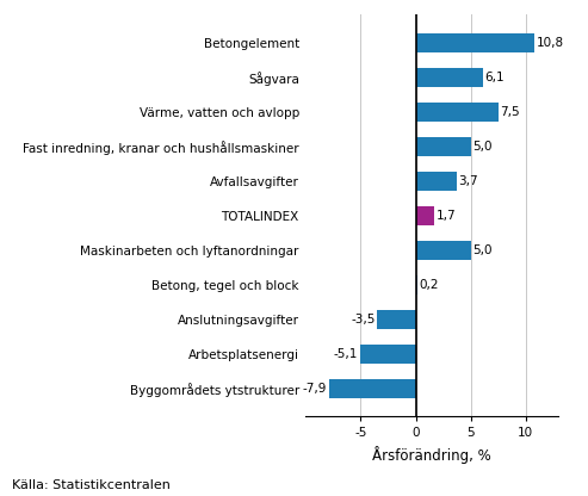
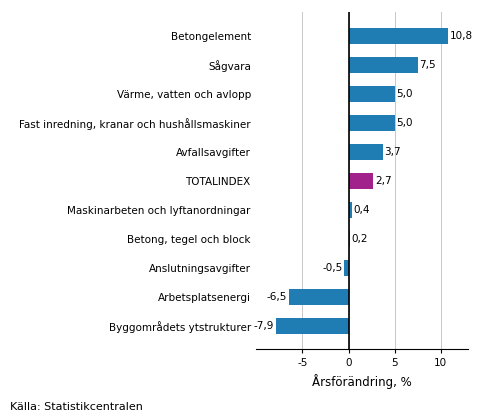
Sågvara: 6,1 -> 7,5
Värme, vatten och avlopp: 7,5 -> 5,0
TOTALINDEX: 1,7 -> 2,7
Maskinarbeten och lyftanordningar: 5,0 -> 0,4
Anslutningsavgifter: -3,5 -> -0,5
Arbetsplatsenergi: -5,1 -> -6,5
